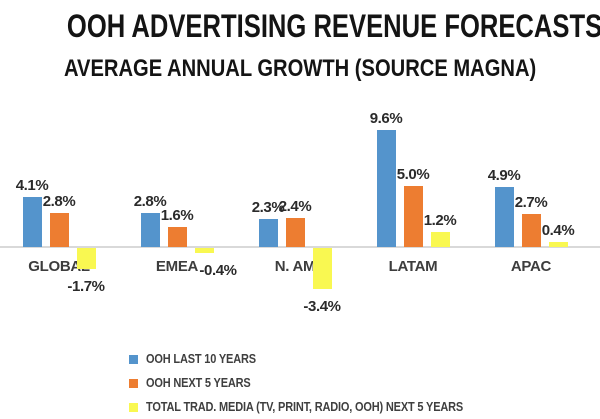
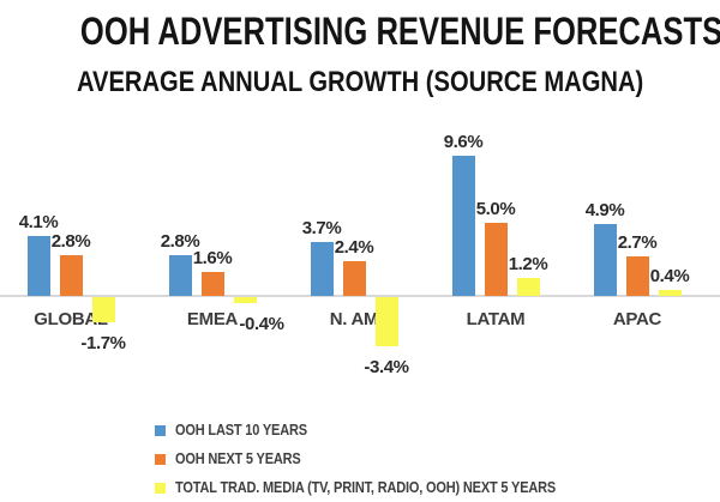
OOH LAST 10 YEARS/N. AM: 2.3% -> 3.7%
